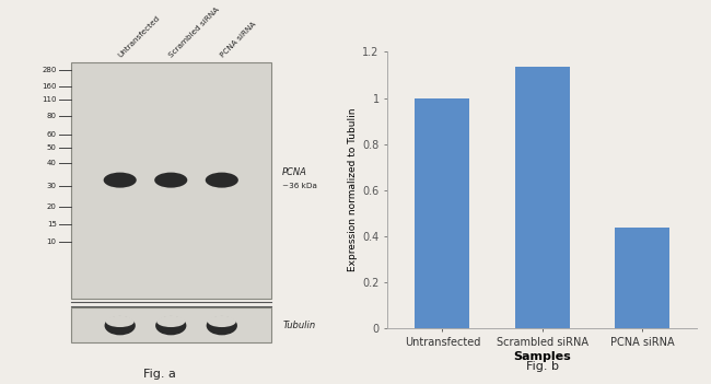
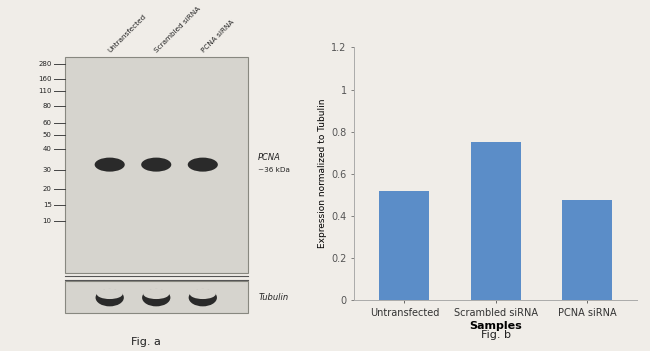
Untransfected: 1.000 -> 0.520
Scrambled siRNA: 1.135 -> 0.750
PCNA siRNA: 0.435 -> 0.475
